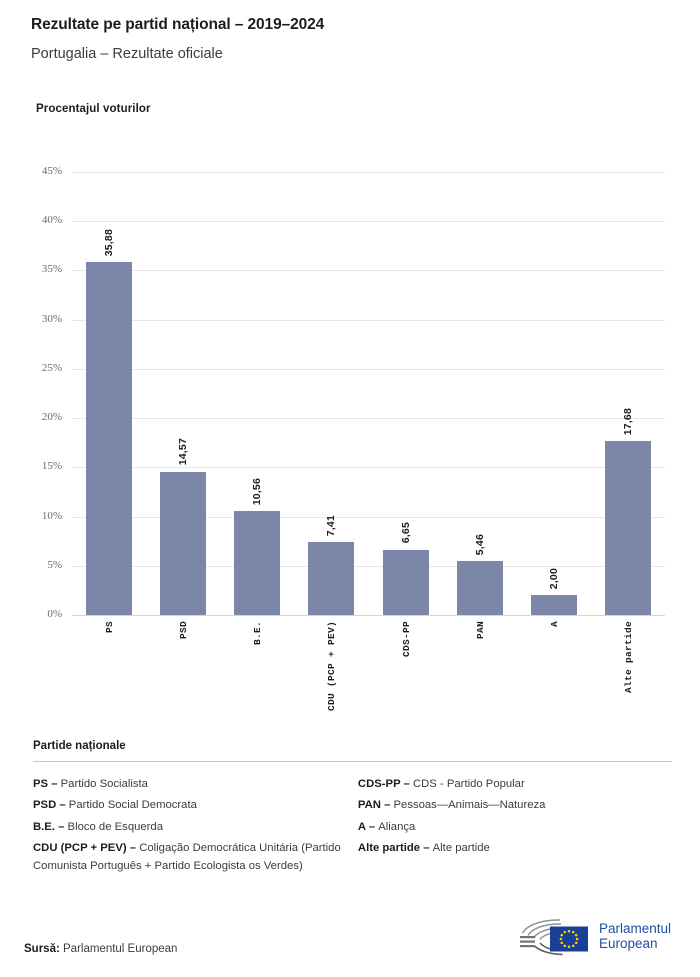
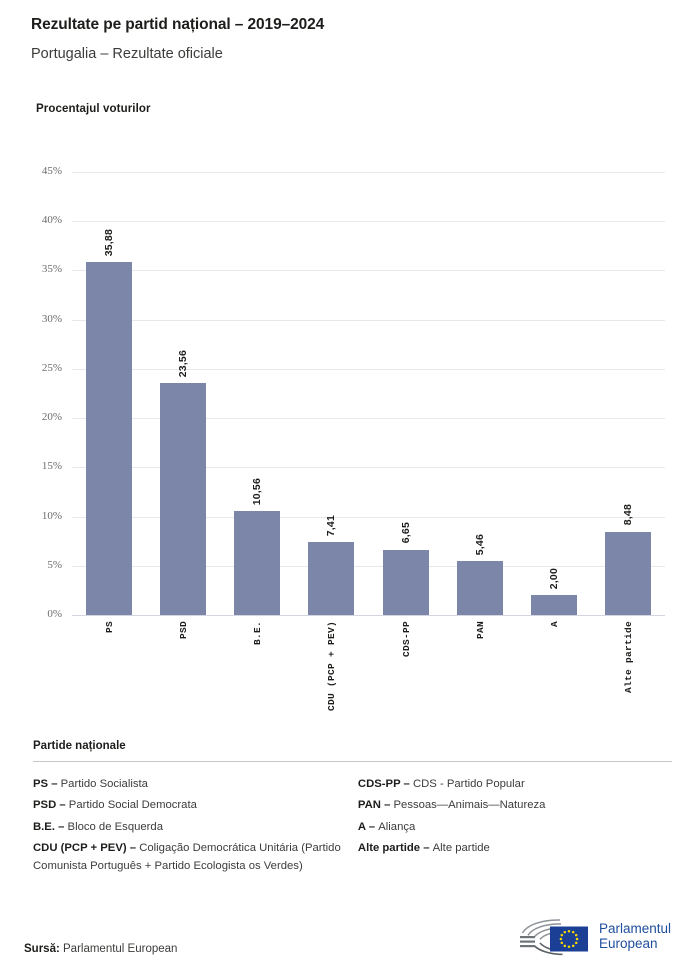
PSD: 14,57 -> 23,56
Alte partide: 17,68 -> 8,48
